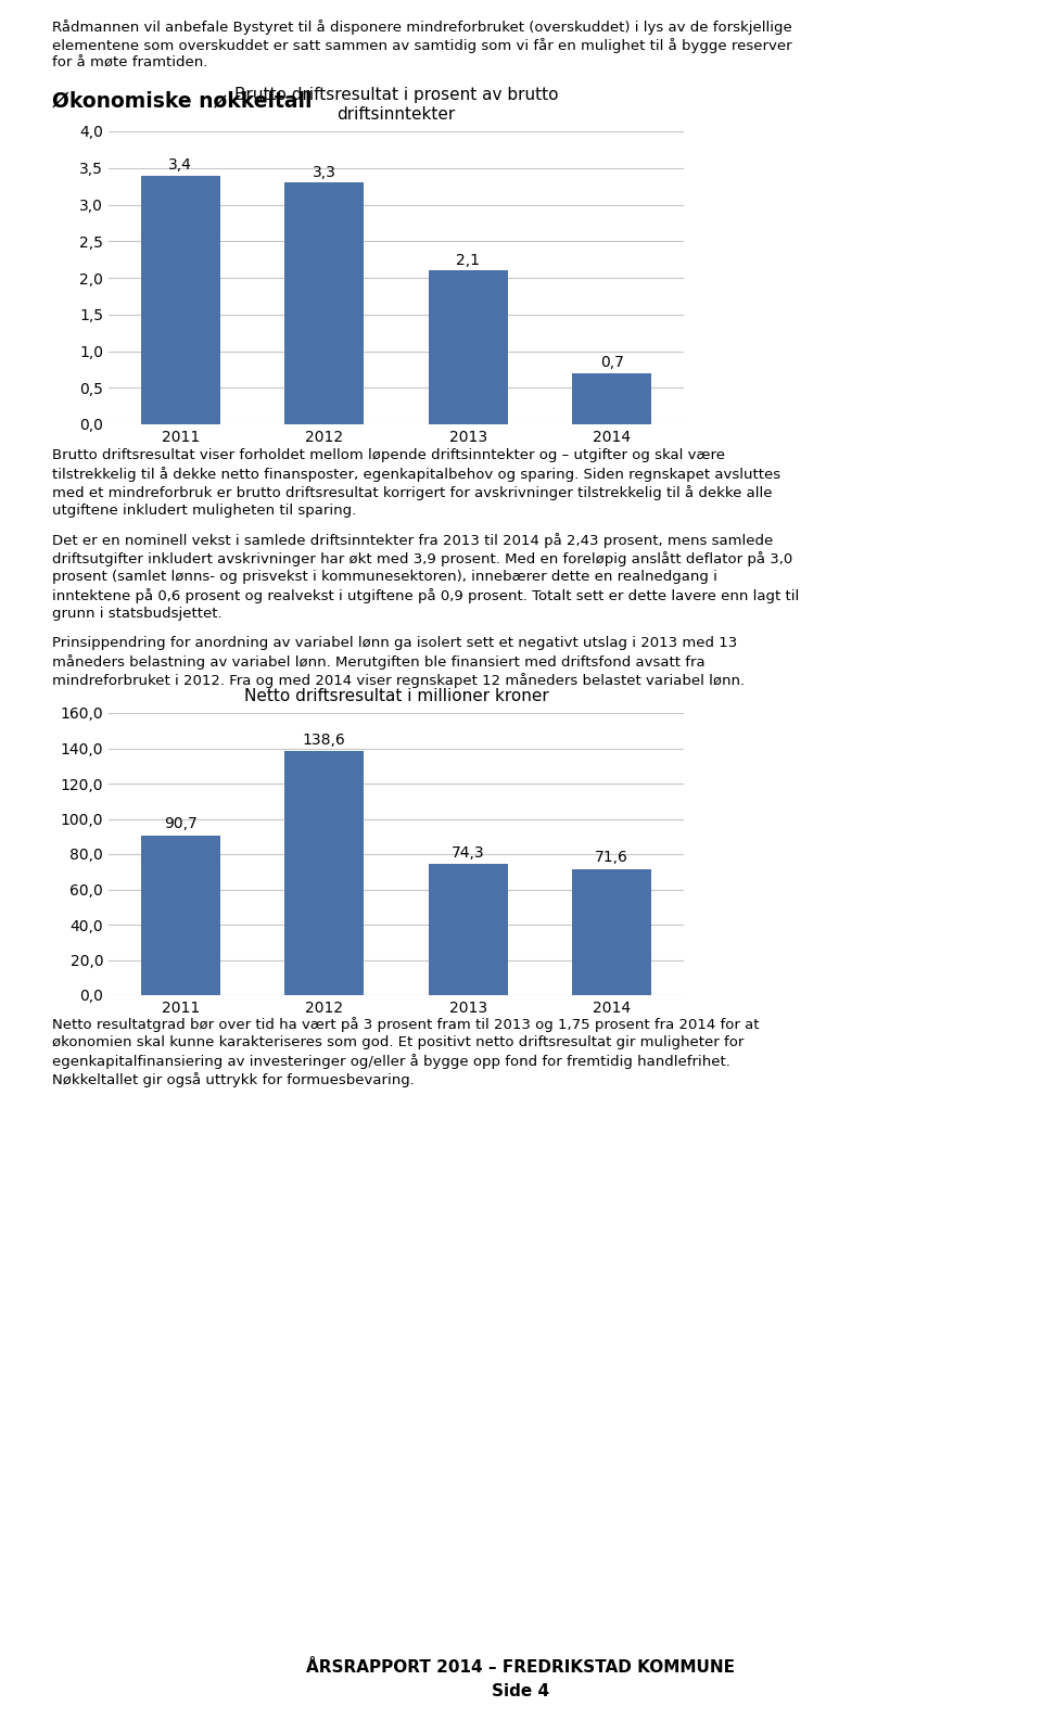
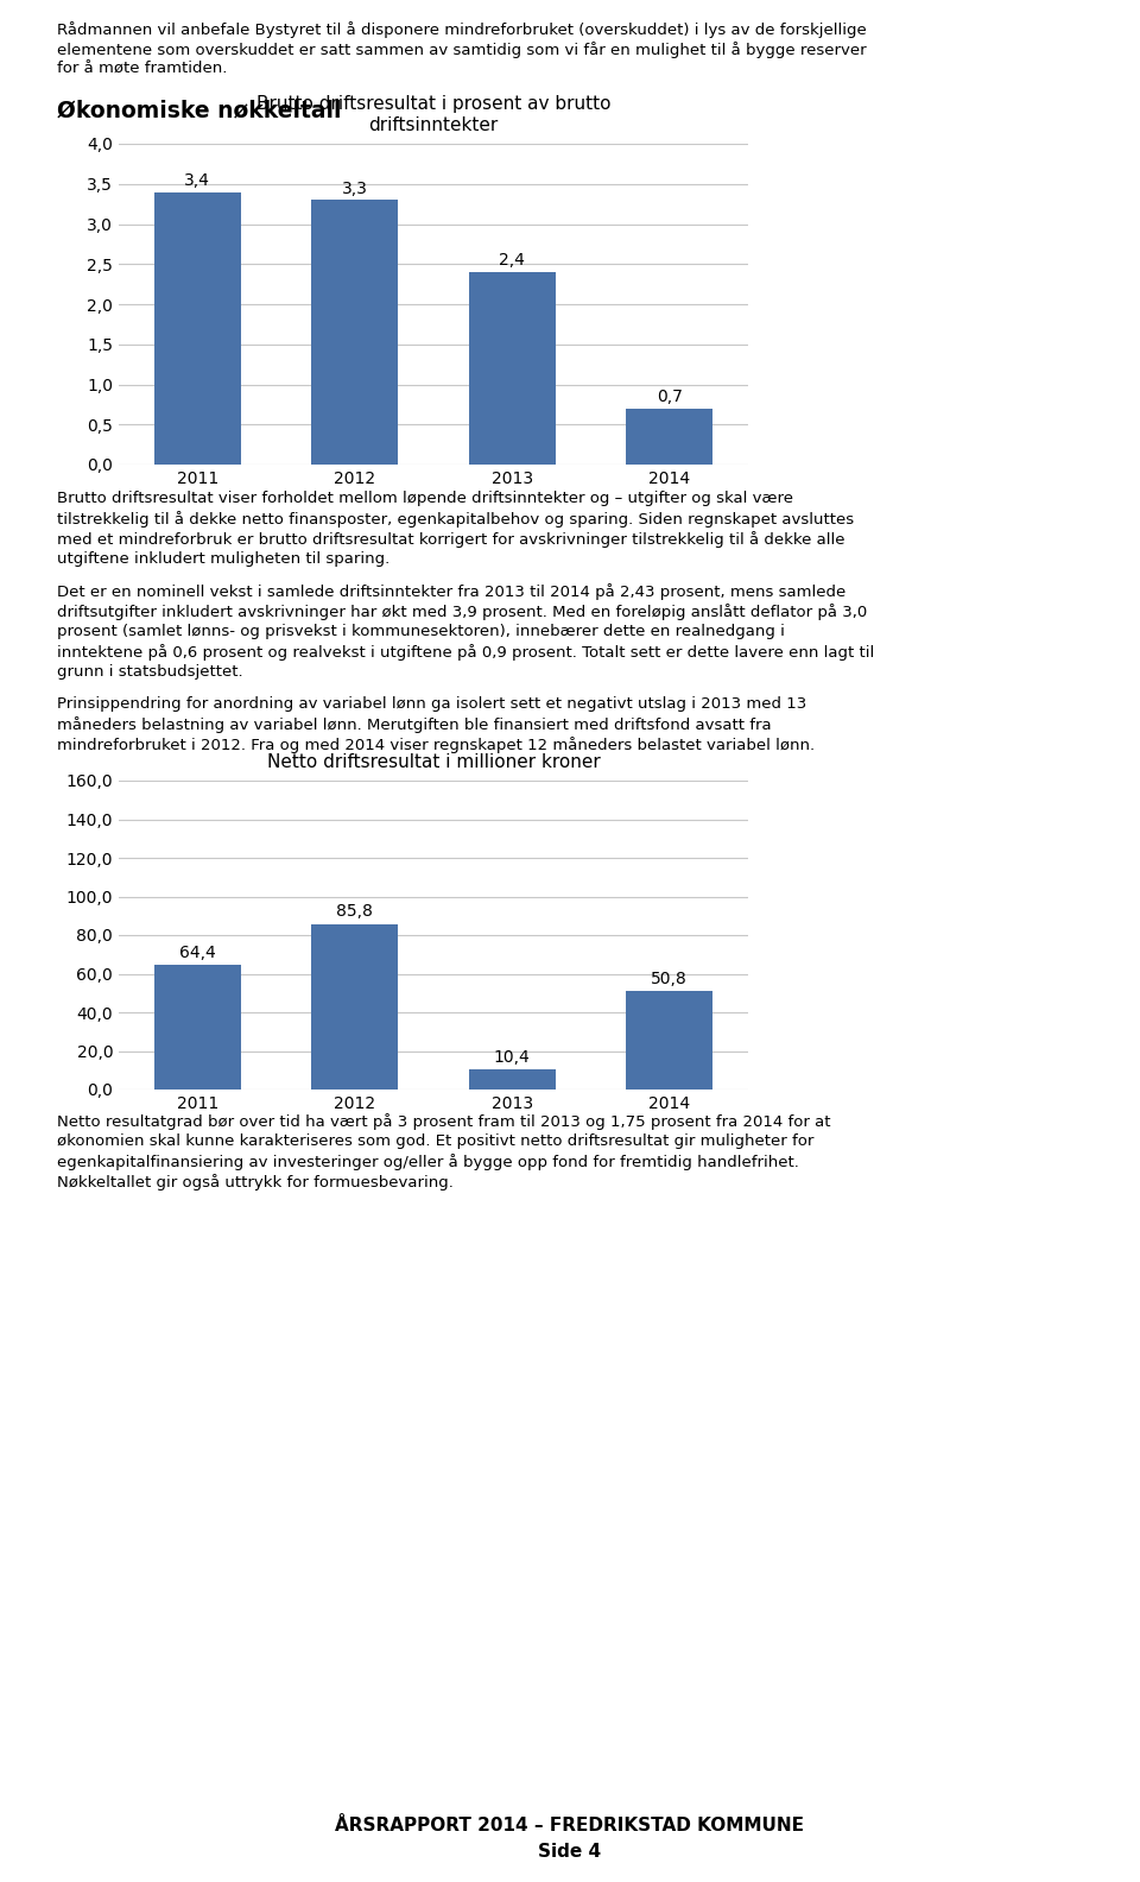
Brutto driftsresultat i prosent av brutto driftsinntekter/2013: 2,1 -> 2,4
Netto driftsresultat i millioner kroner/2011: 90,7 -> 64,4
Netto driftsresultat i millioner kroner/2012: 138,6 -> 85,8
Netto driftsresultat i millioner kroner/2013: 74,3 -> 10,4
Netto driftsresultat i millioner kroner/2014: 71,6 -> 50,8
